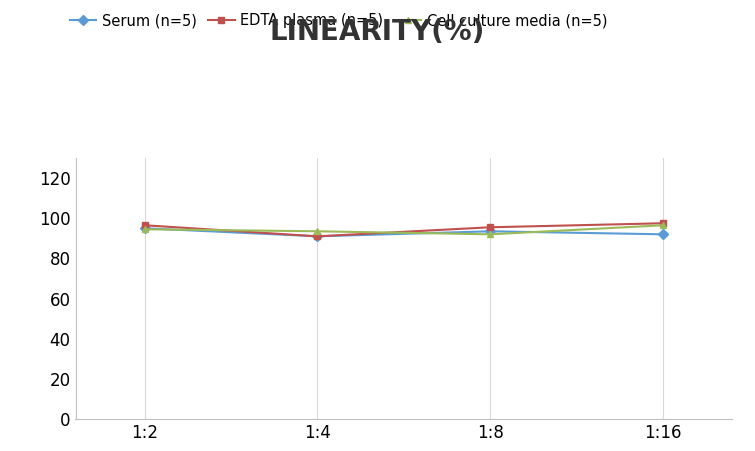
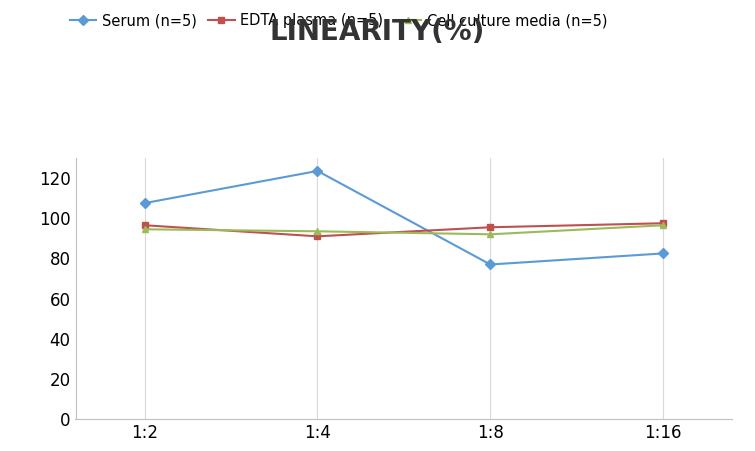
Serum (n=5)/1:2: 95.0 -> 107.5
Serum (n=5)/1:4: 91.0 -> 123.5
Serum (n=5)/1:8: 93.5 -> 77.0
Serum (n=5)/1:16: 92.0 -> 82.5
